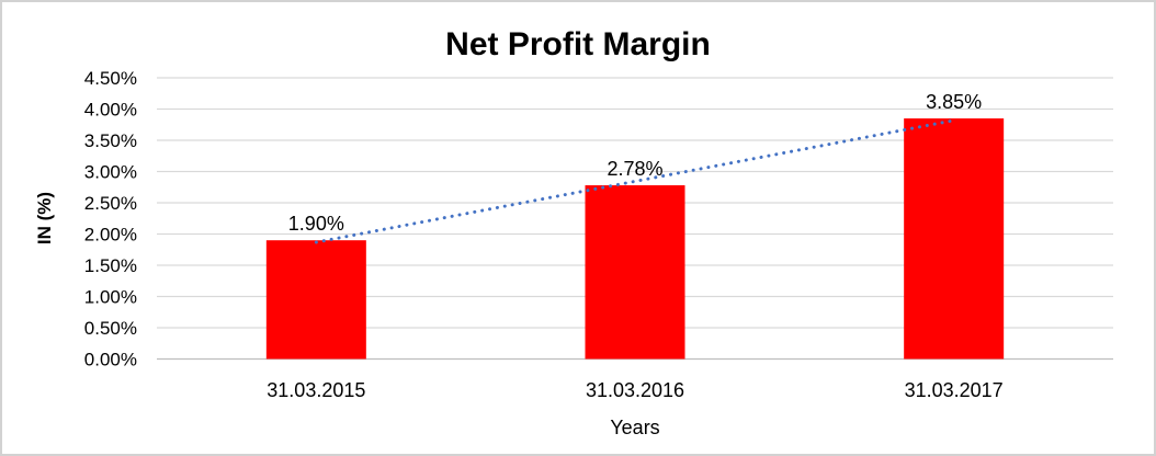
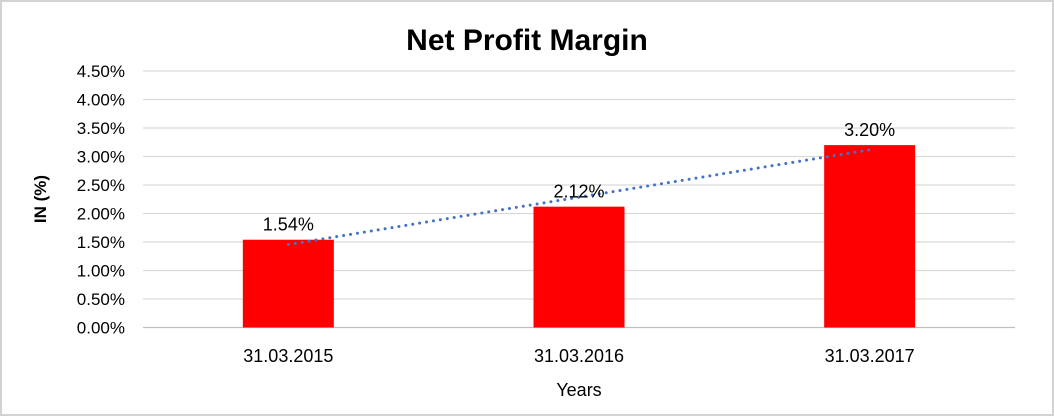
31.03.2015: 1.90% -> 1.54%
31.03.2016: 2.78% -> 2.12%
31.03.2017: 3.85% -> 3.20%
